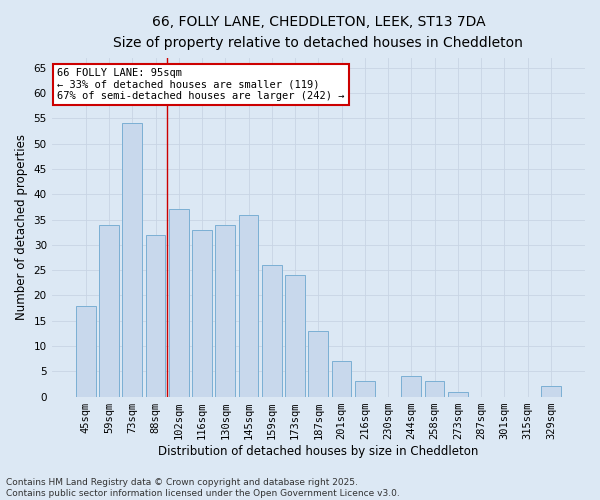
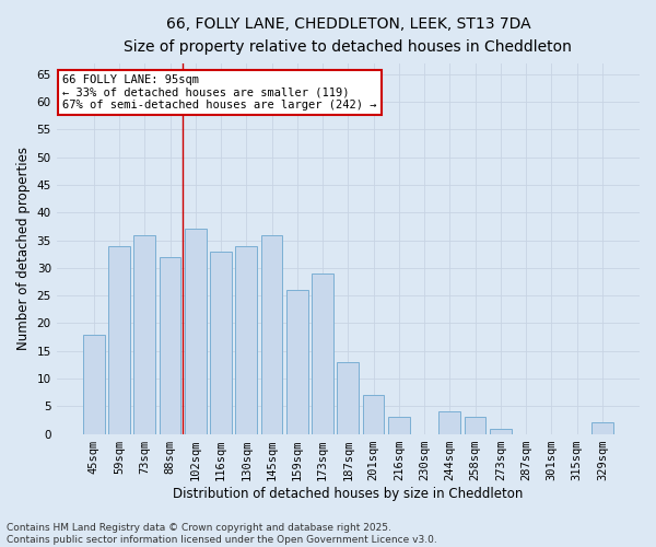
73sqm: 54 -> 36
173sqm: 24 -> 29
